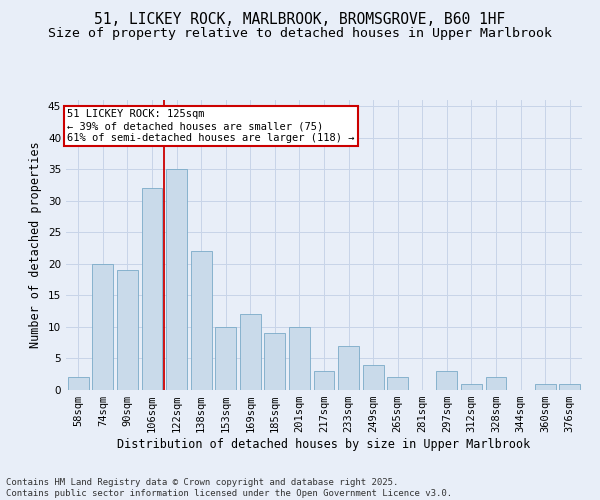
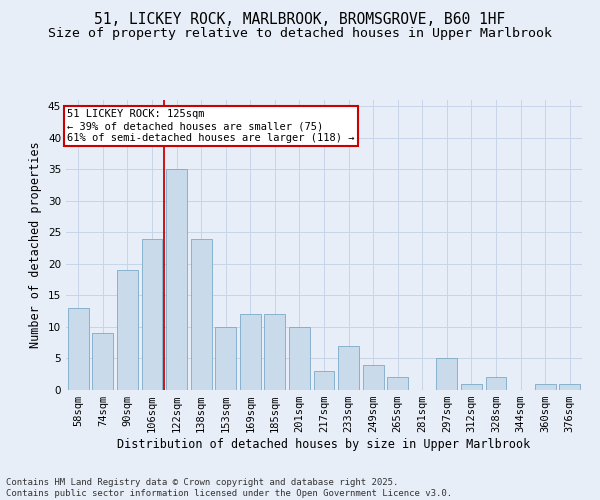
58sqm: 2 -> 13
74sqm: 20 -> 9
106sqm: 32 -> 24
138sqm: 22 -> 24
185sqm: 9 -> 12
297sqm: 3 -> 5
